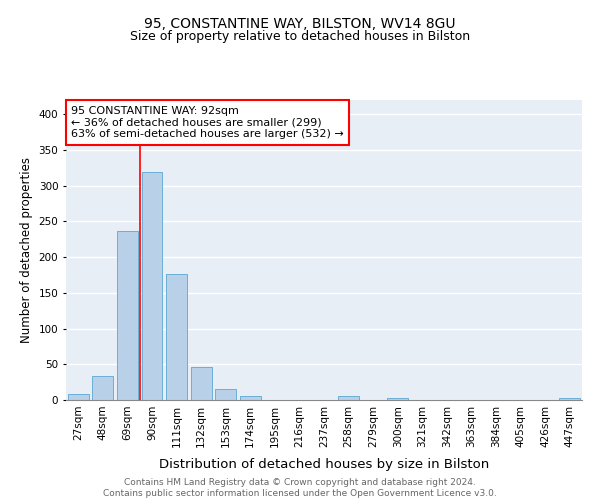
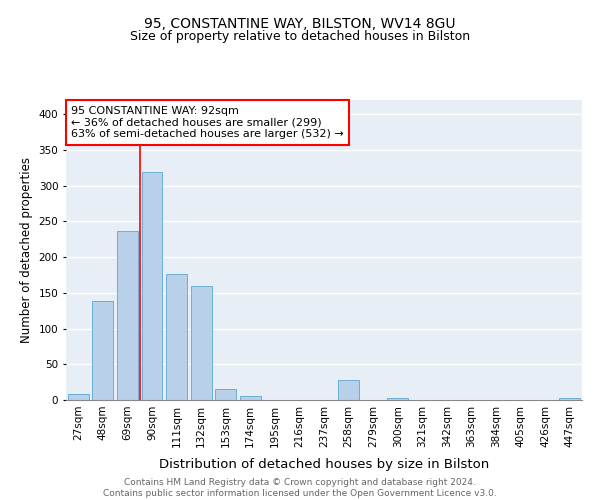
48sqm: 33 -> 138
132sqm: 46 -> 160
258sqm: 5 -> 28
